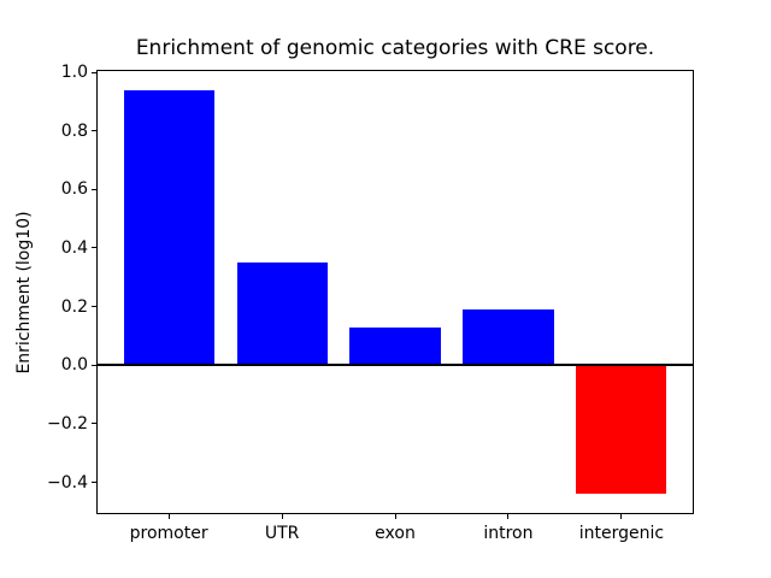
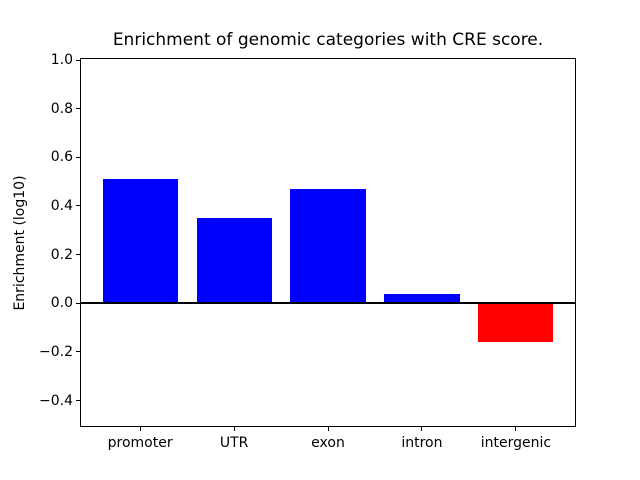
promoter: 0.94 -> 0.51
exon: 0.13 -> 0.47
intron: 0.19 -> 0.04
intergenic: -0.44 -> -0.16
